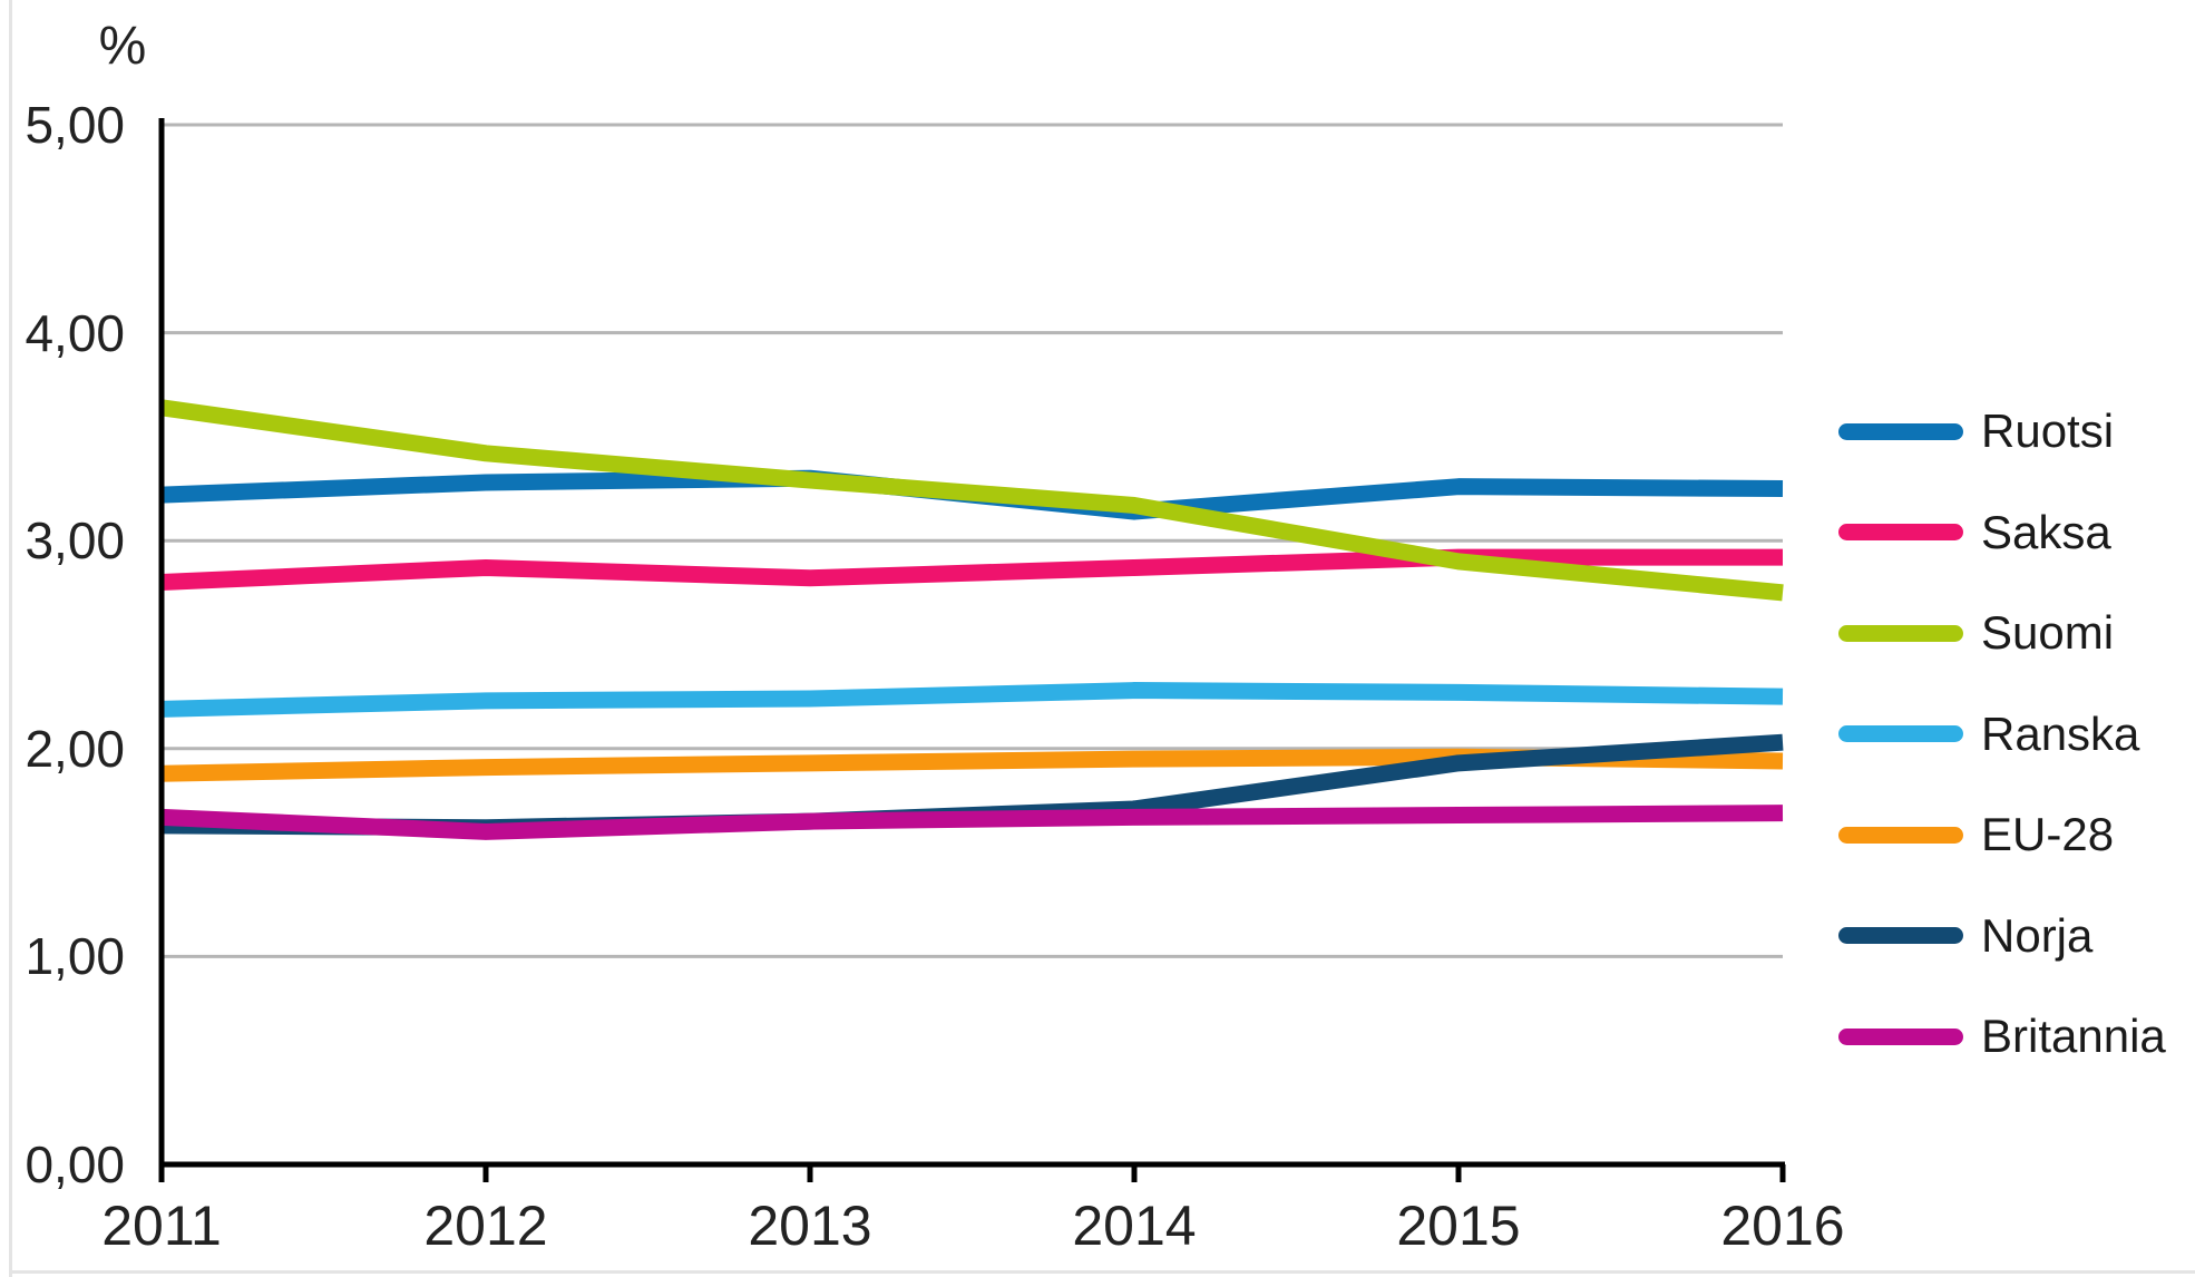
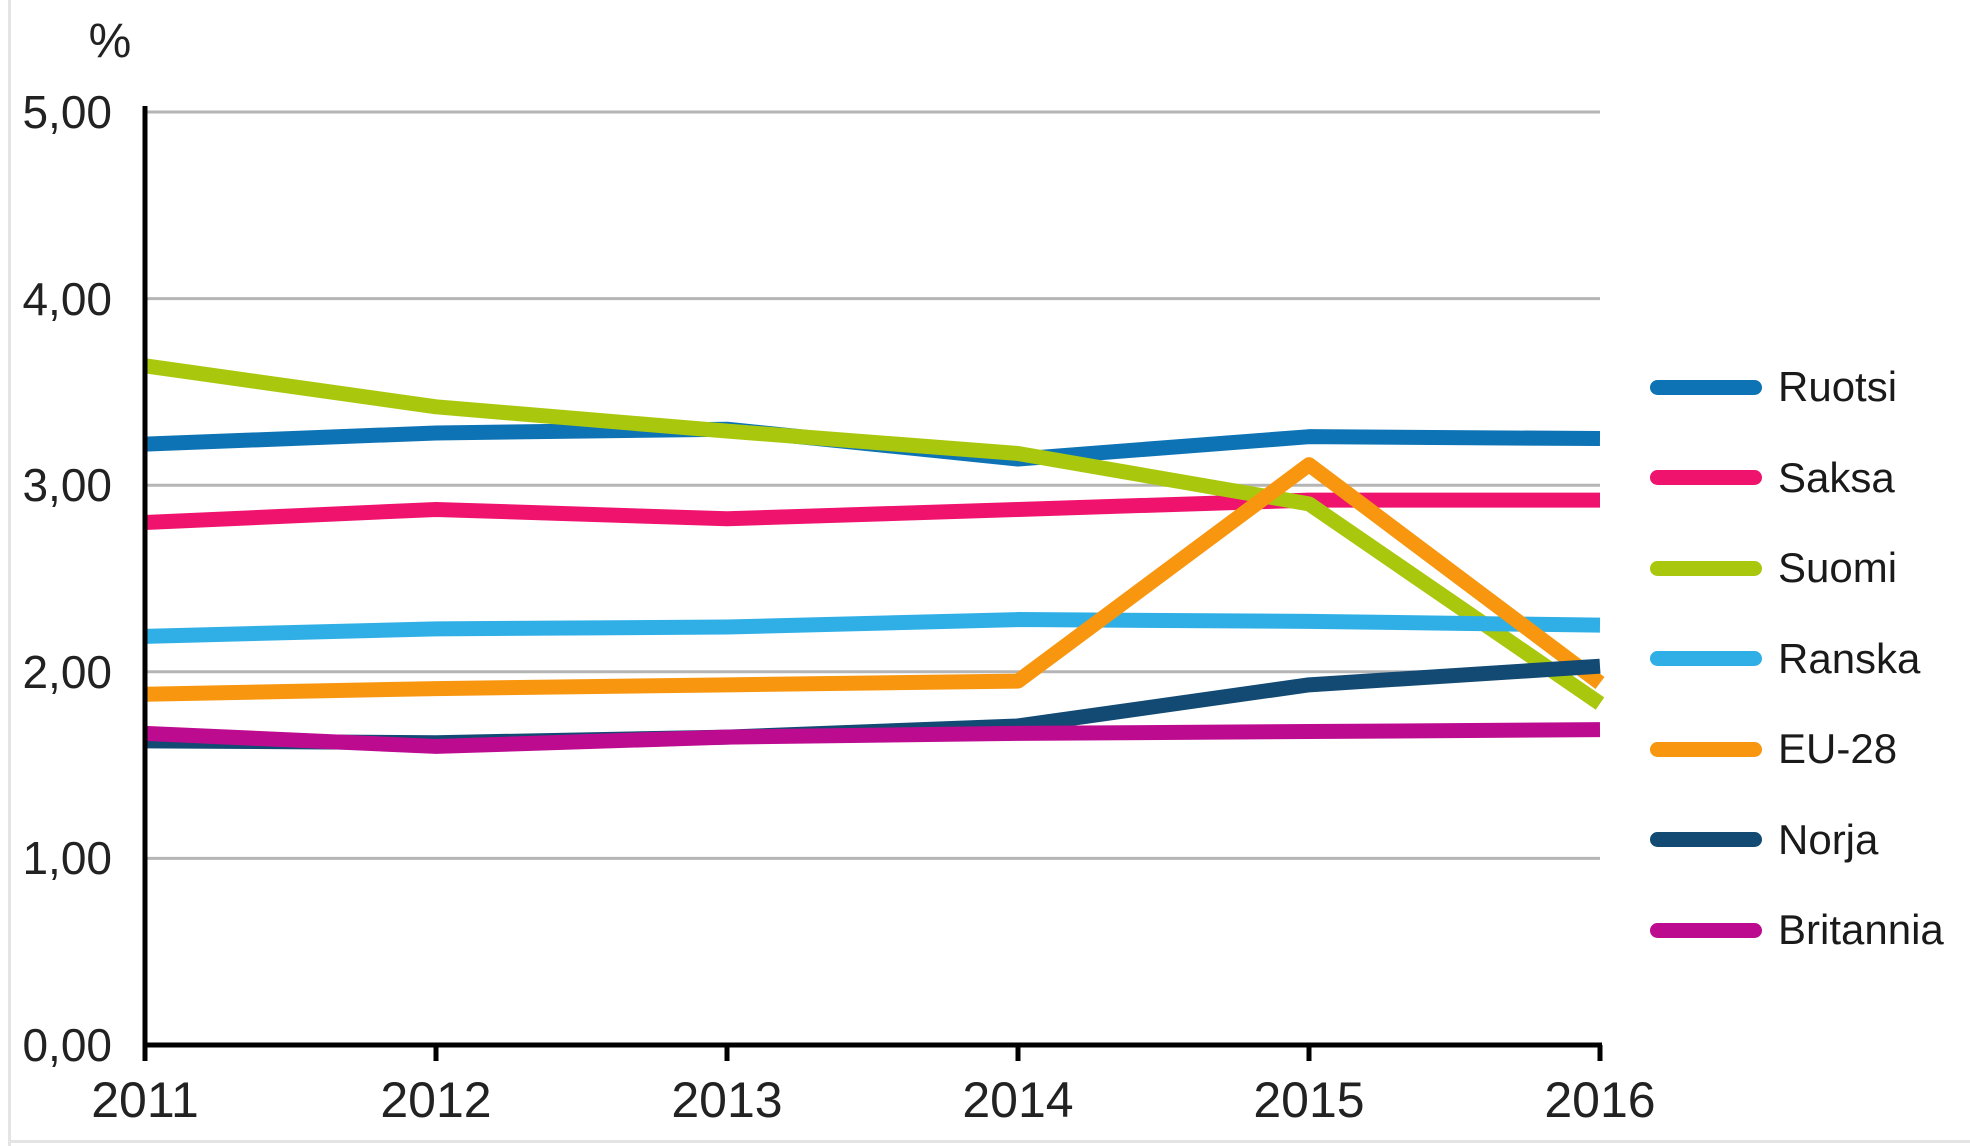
EU-28/2015: 1,96 -> 3,11
Suomi/2016: 2,75 -> 1,83
